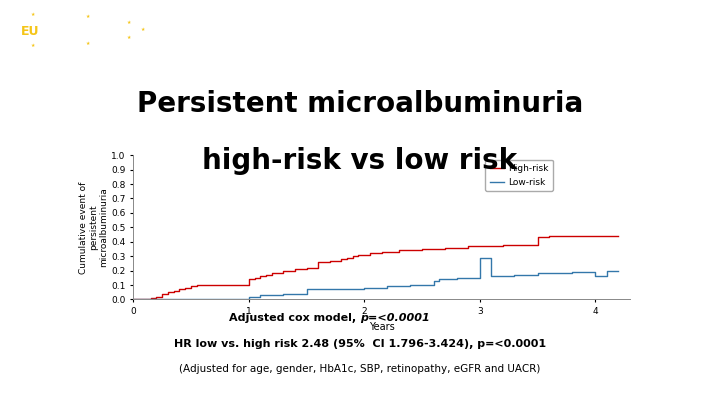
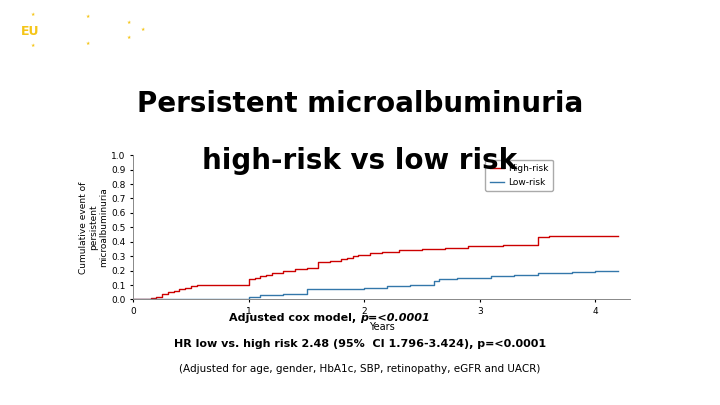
Low-risk/3: 0.29 -> 0.15
Low-risk/4: 0.16 -> 0.20
